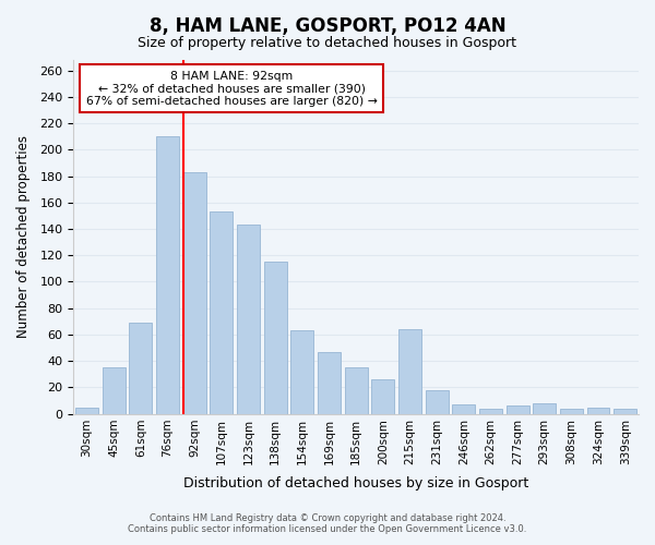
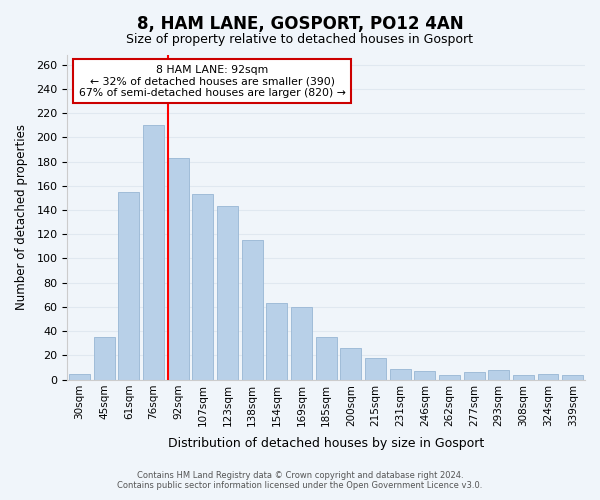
61sqm: 69 -> 155
169sqm: 47 -> 60
215sqm: 64 -> 18
231sqm: 18 -> 9
